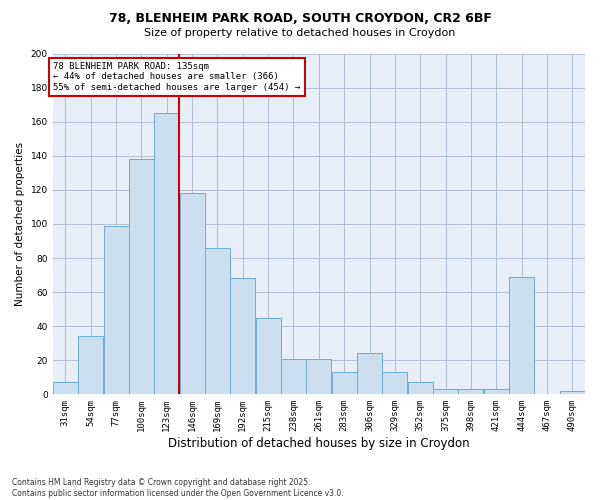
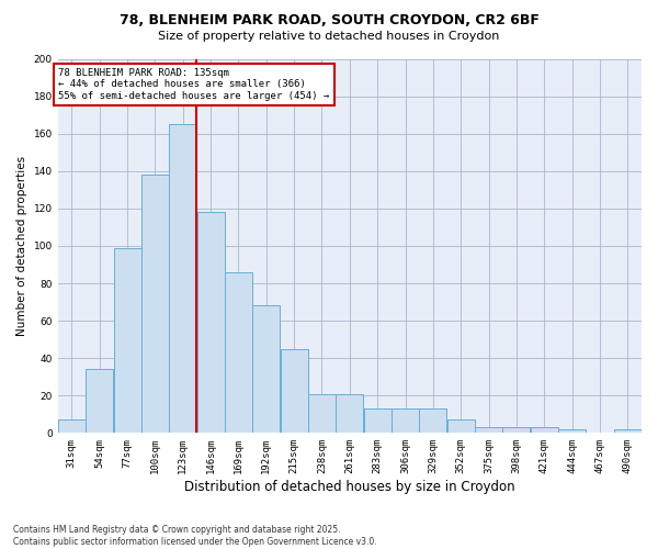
306sqm: 24 -> 13
444sqm: 69 -> 2
